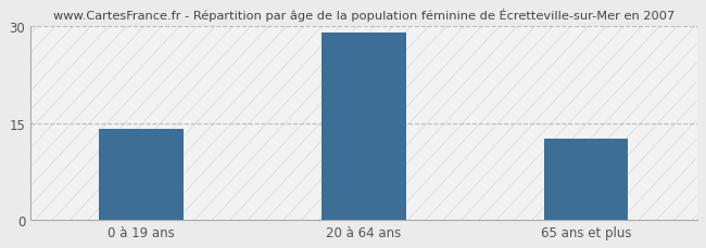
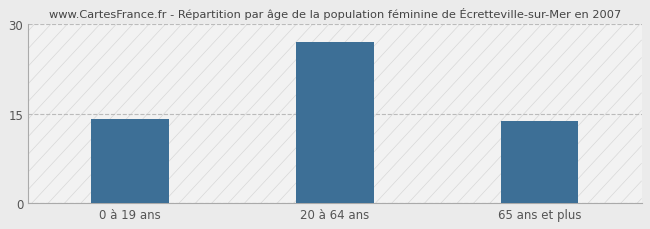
20 à 64 ans: 29.0 -> 27.0
65 ans et plus: 12.5 -> 13.8
